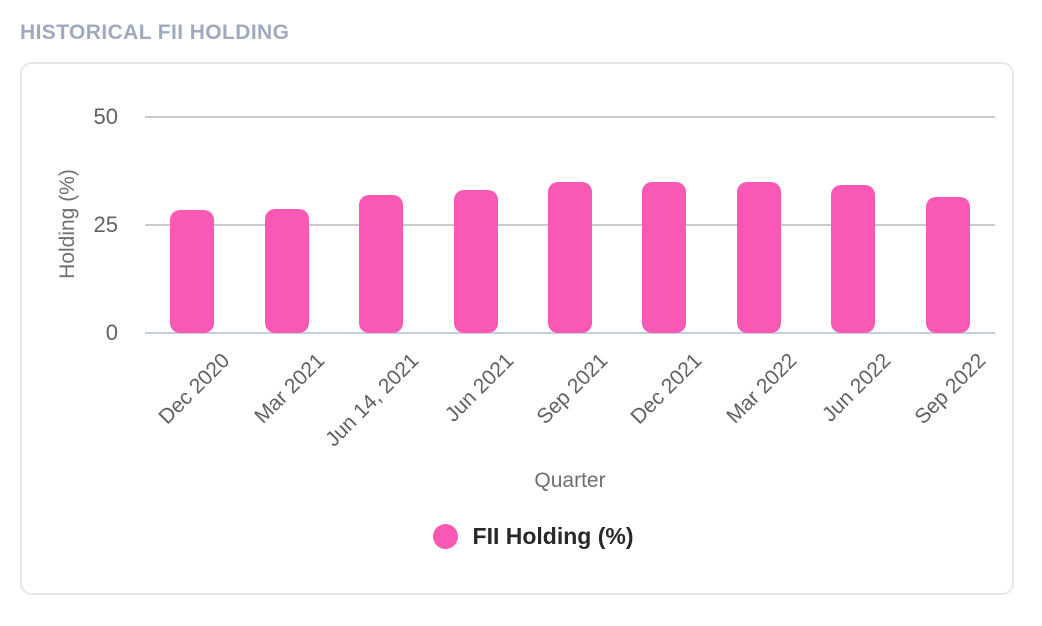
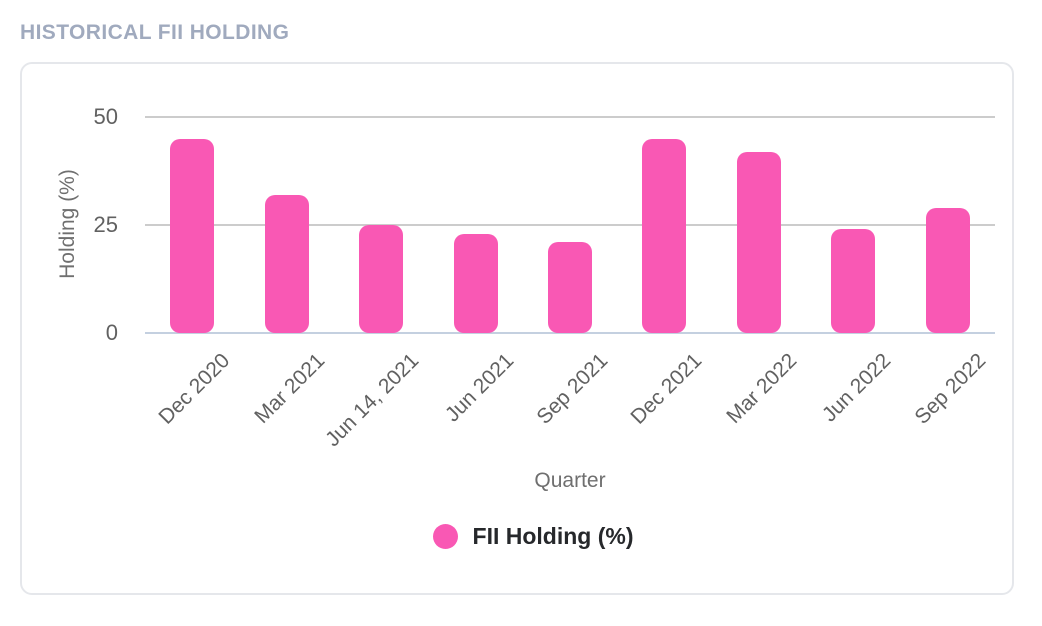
Dec 2020: 28 -> 45
Mar 2021: 29 -> 32
Jun 14, 2021: 32 -> 25
Jun 2021: 33 -> 23
Sep 2021: 35 -> 21
Dec 2021: 35 -> 45
Mar 2022: 35 -> 42
Jun 2022: 34 -> 24
Sep 2022: 32 -> 29
